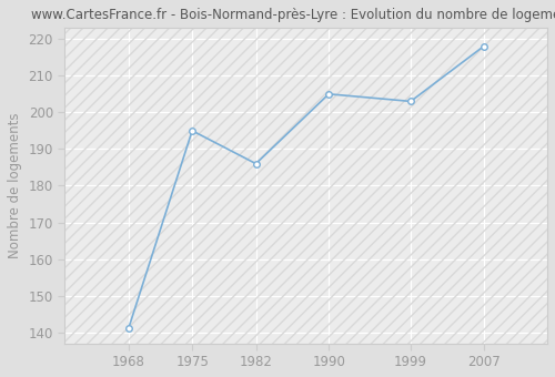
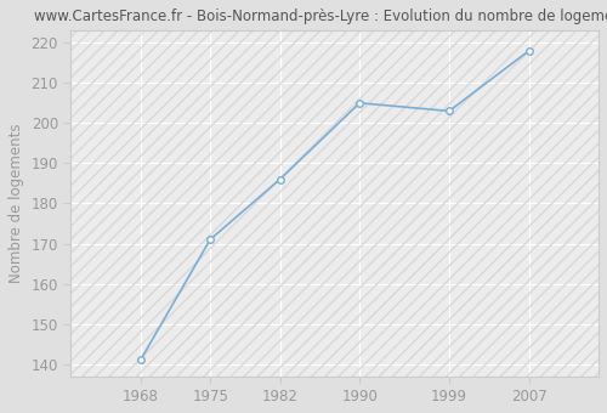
1975: 195 -> 171
